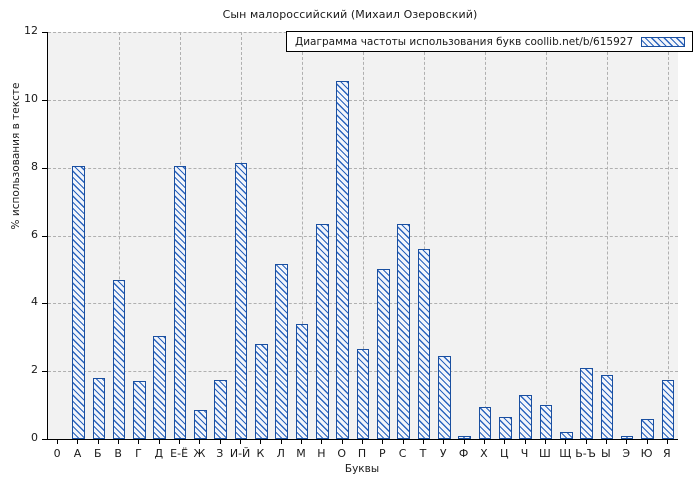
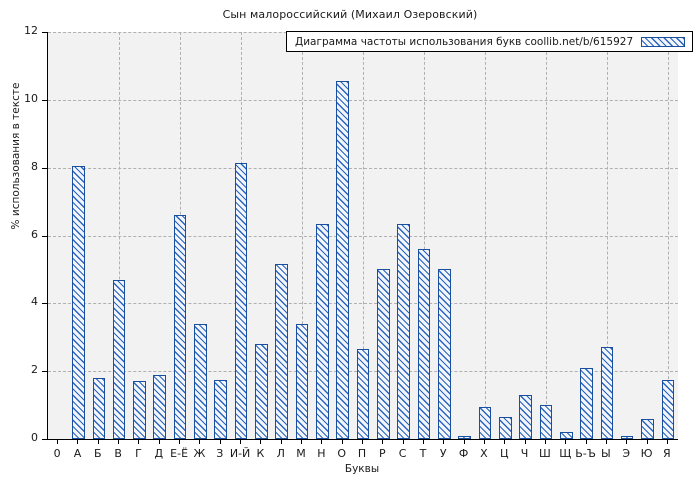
Д: 3.0 -> 1.9
Е-Ё: 8.1 -> 6.6
Ж: 0.8 -> 3.4
У: 2.5 -> 5.0
Ы: 1.9 -> 2.7
